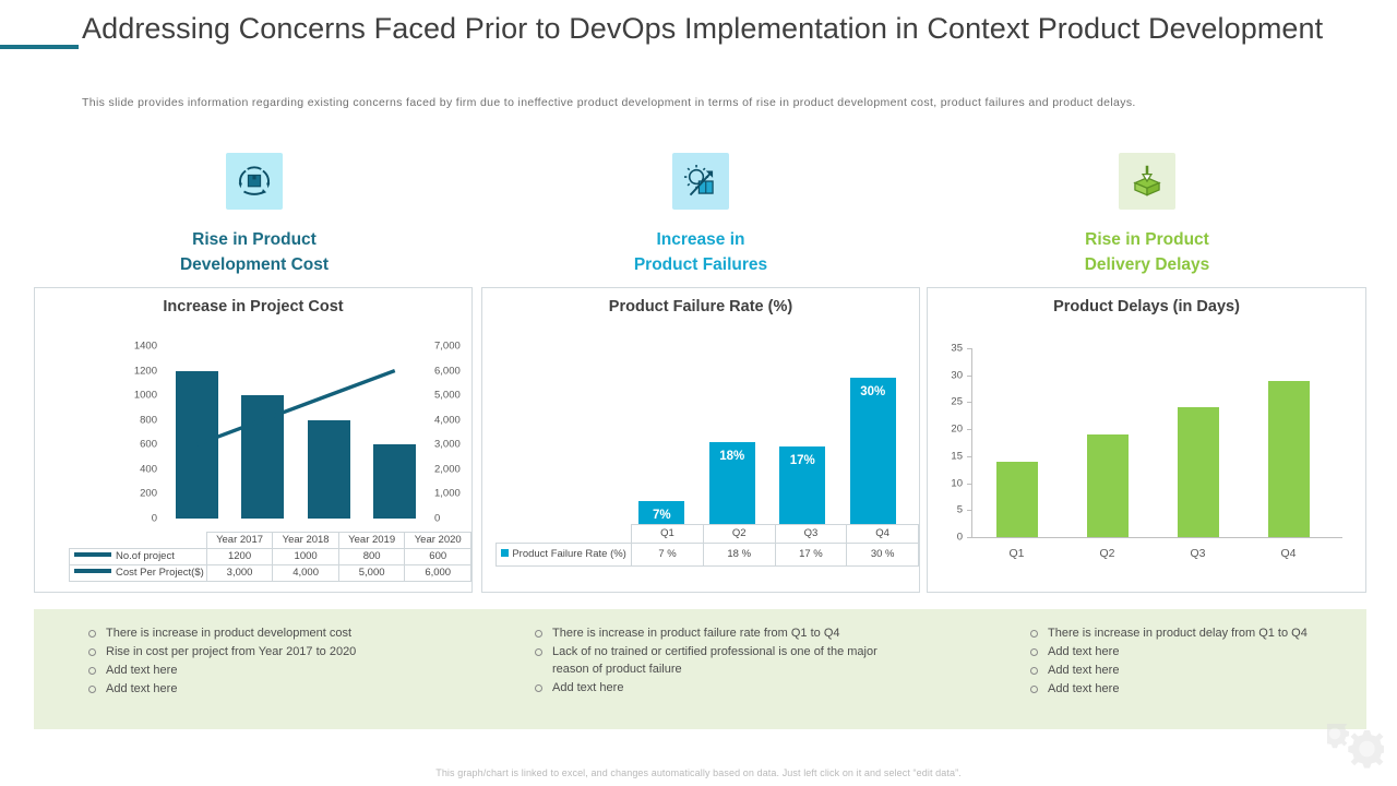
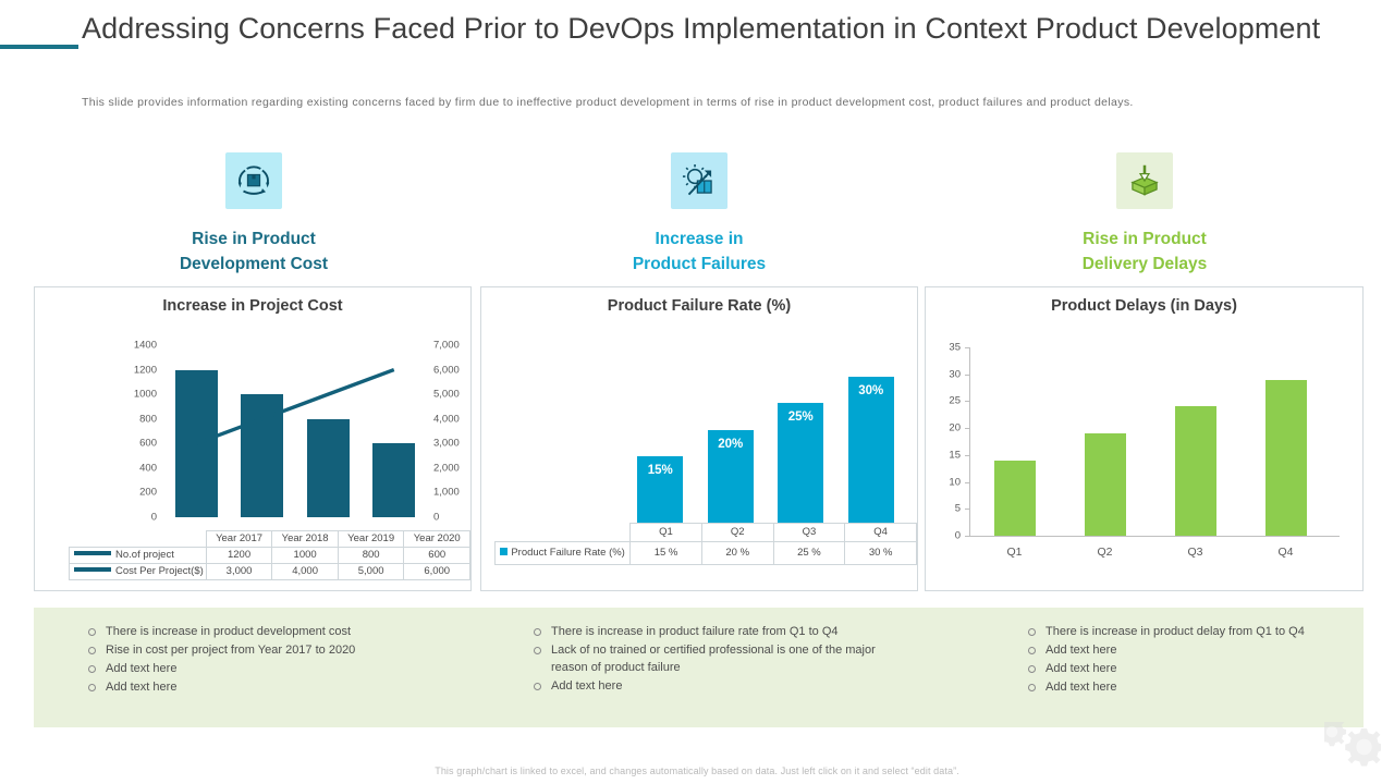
Product Failure Rate (%)/Q1: 7 -> 15
Product Failure Rate (%)/Q2: 18 -> 20
Product Failure Rate (%)/Q3: 17 -> 25
